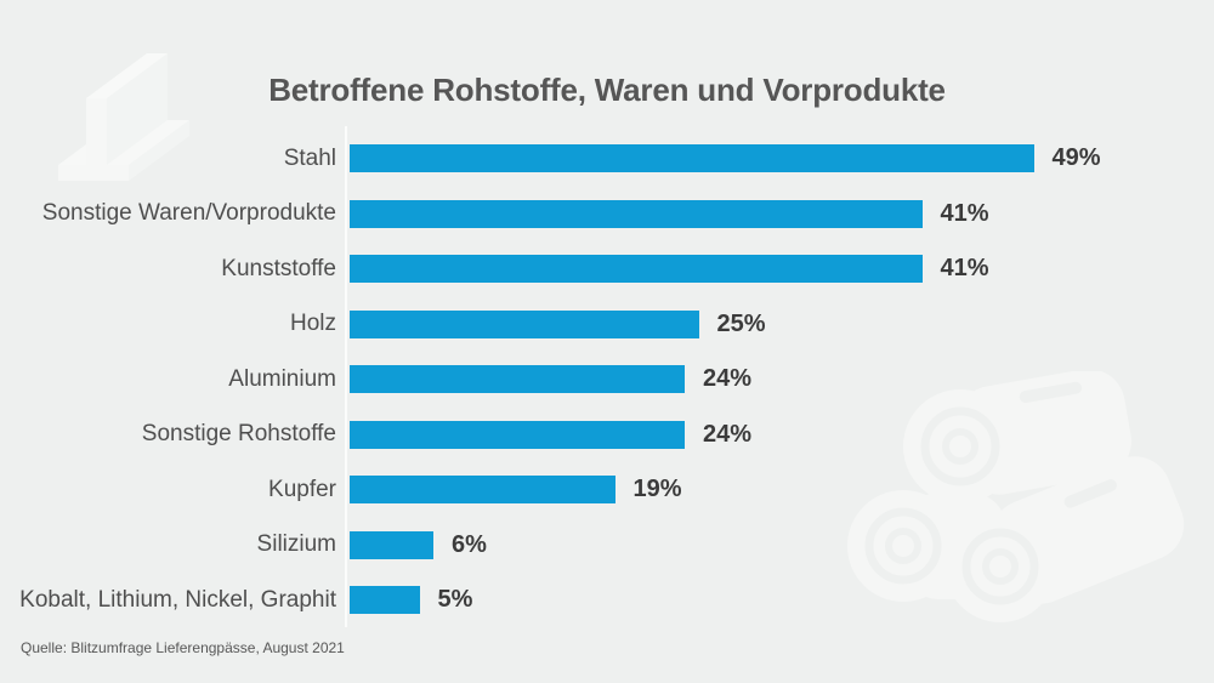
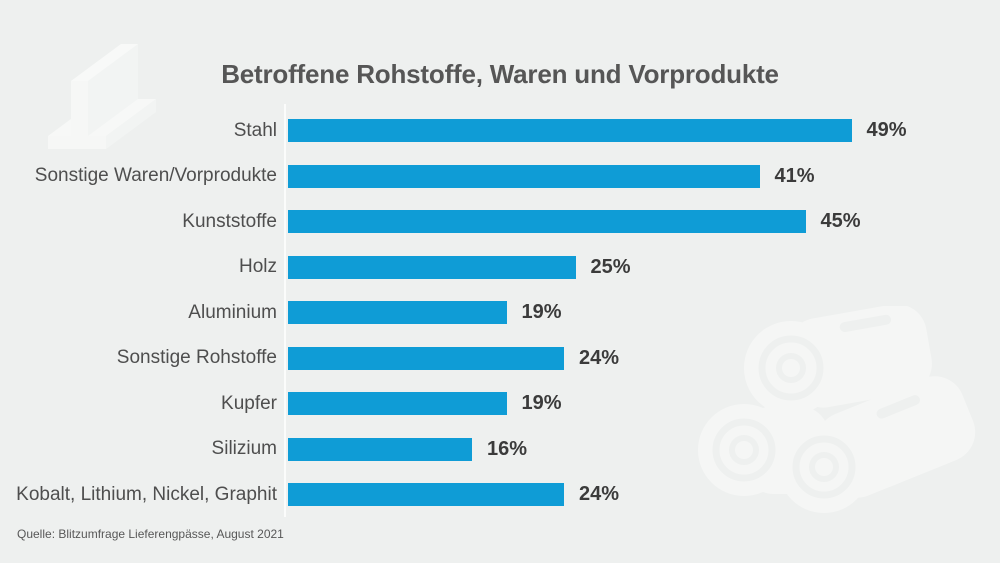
Kunststoffe: 41% -> 45%
Aluminium: 24% -> 19%
Silizium: 6% -> 16%
Kobalt, Lithium, Nickel, Graphit: 5% -> 24%
